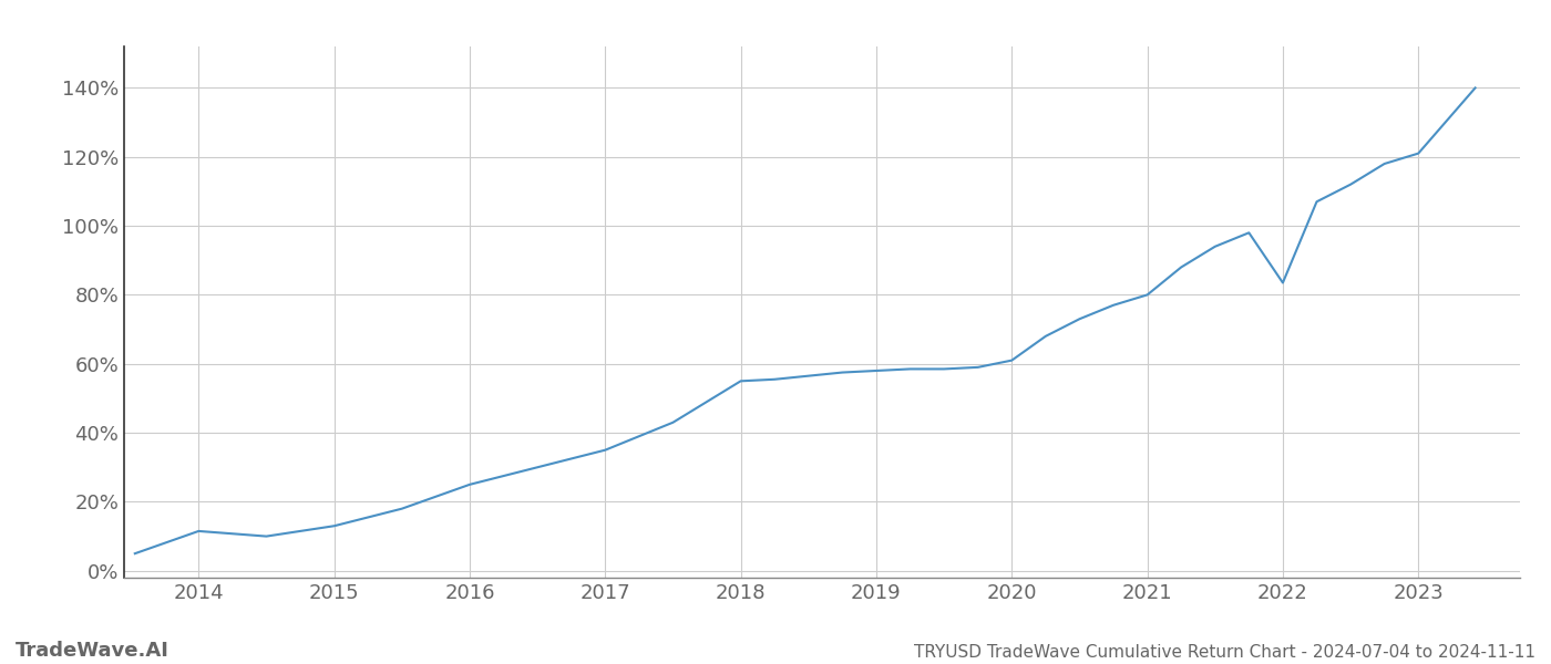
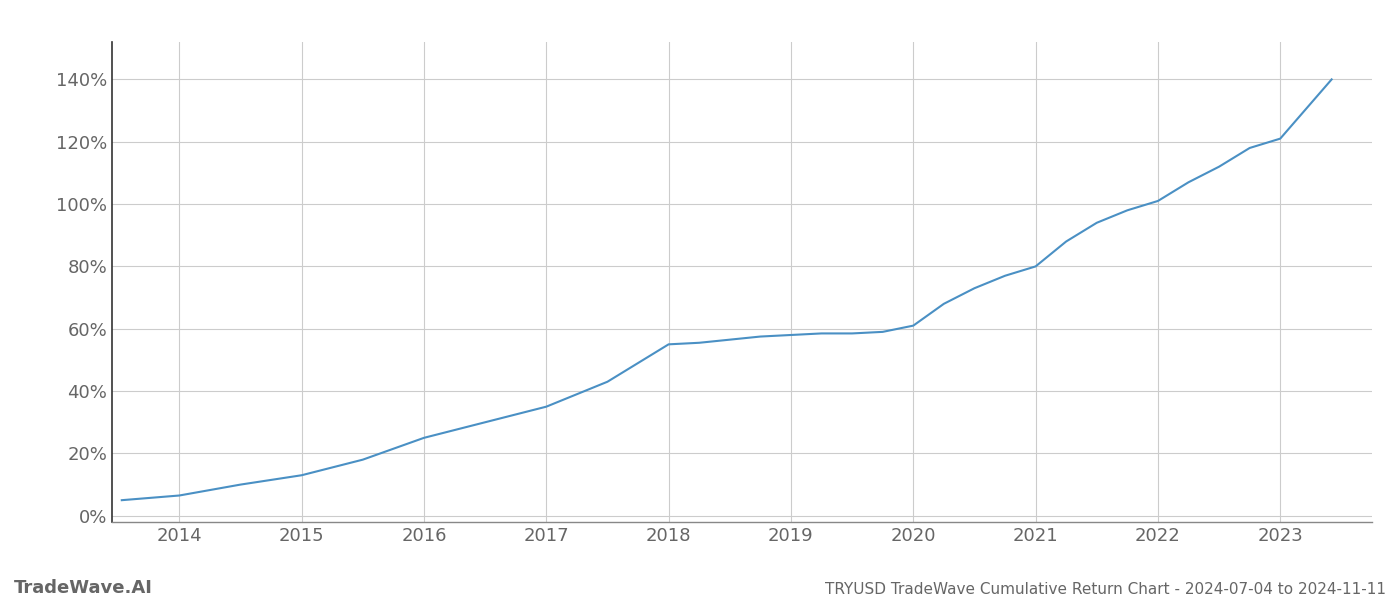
2014: 11.5% -> 6.5%
2022: 83.5% -> 101.0%
